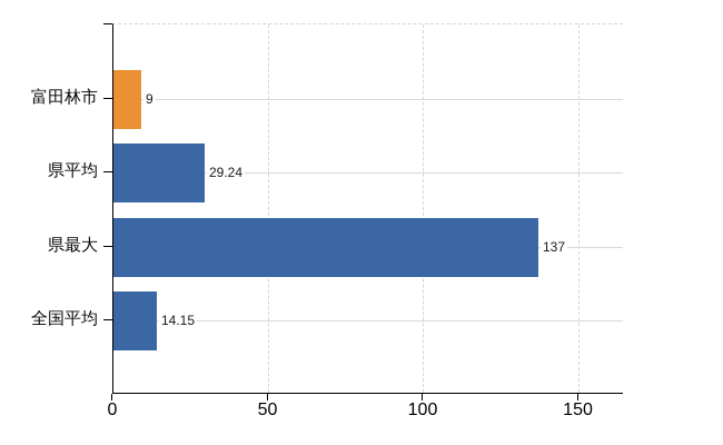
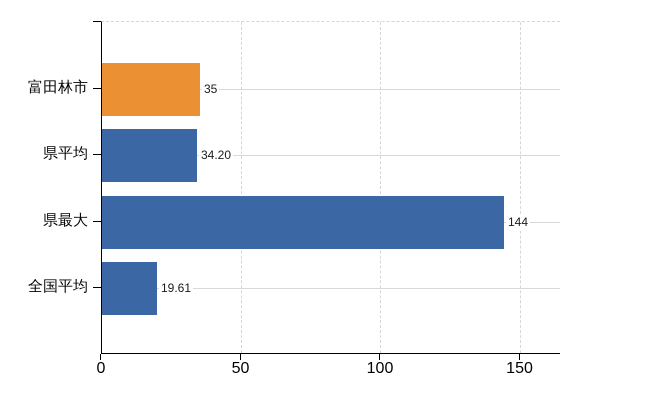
富田林市: 9 -> 35
県平均: 29.24 -> 34.20
県最大: 137 -> 144
全国平均: 14.15 -> 19.61
